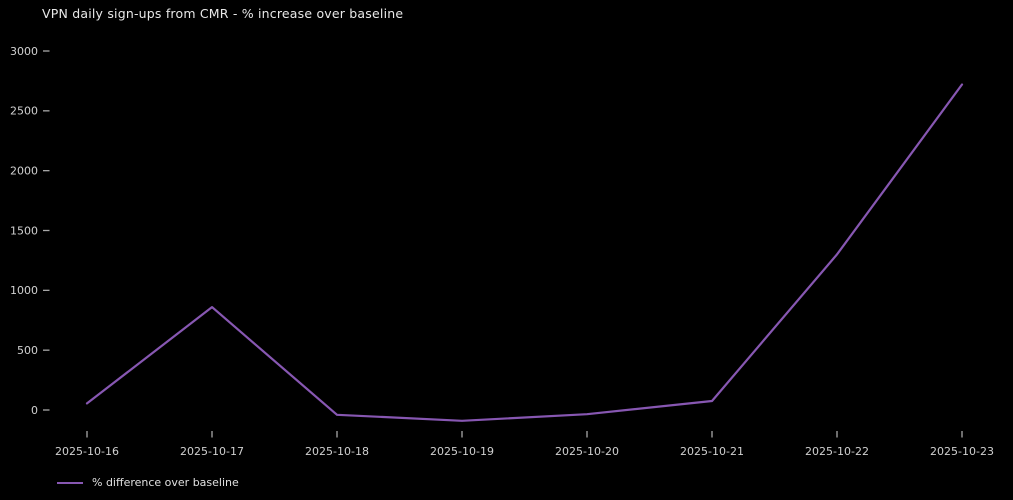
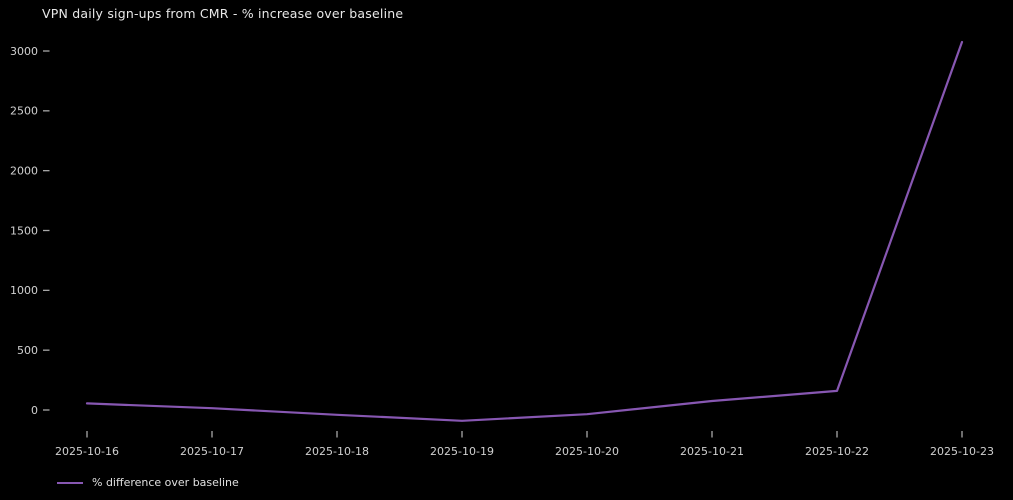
2025-10-17: 860 -> 20
2025-10-22: 1300 -> 160
2025-10-23: 2720 -> 3080
